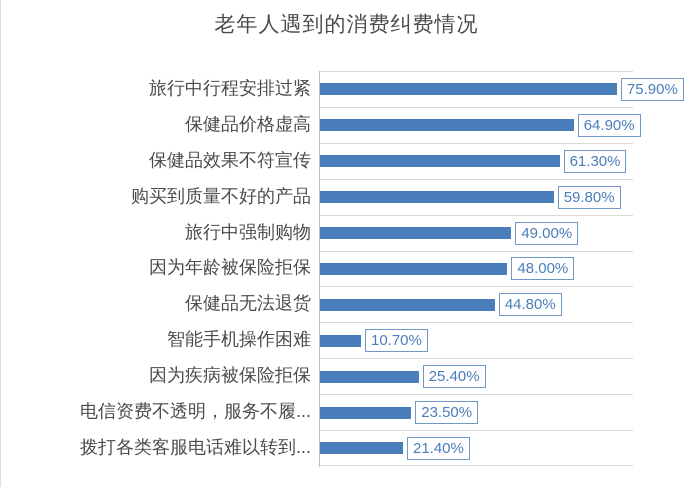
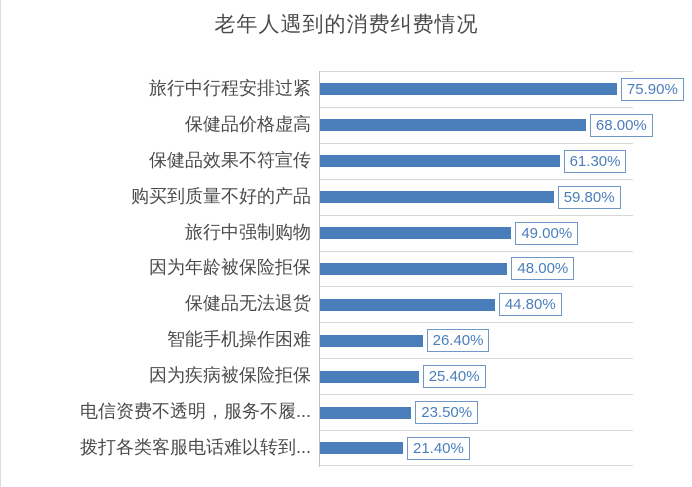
保健品价格虚高: 64.90% -> 68.00%
智能手机操作困难: 10.70% -> 26.40%
